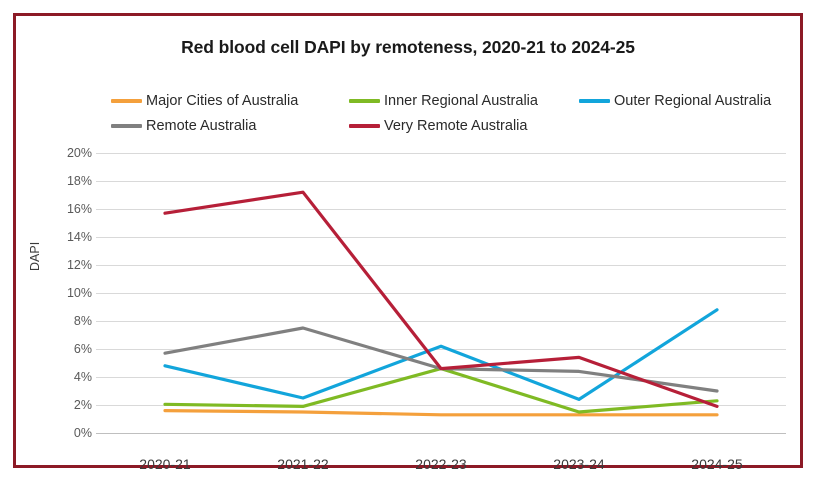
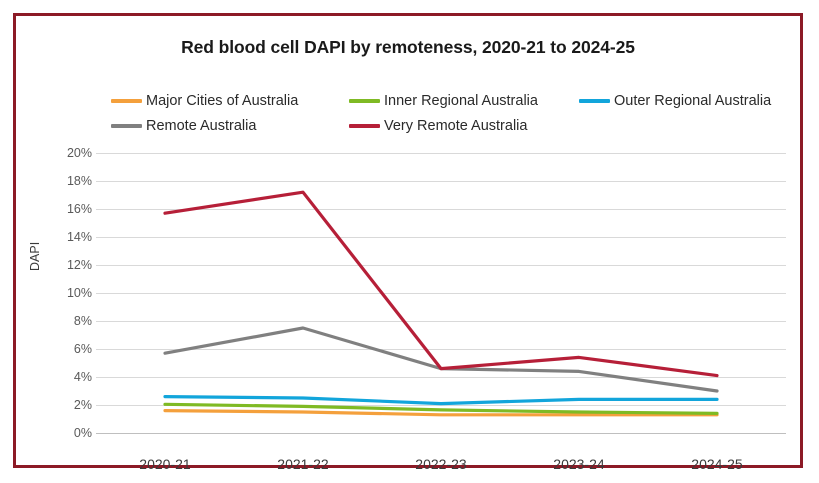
Outer Regional Australia/2020-21: 4.8% -> 2.6%
Inner Regional Australia/2022-23: 4.6% -> 1.6%
Outer Regional Australia/2022-23: 6.2% -> 2.1%
Inner Regional Australia/2024-25: 2.3% -> 1.4%
Outer Regional Australia/2024-25: 8.8% -> 2.4%
Very Remote Australia/2024-25: 1.9% -> 4.1%
